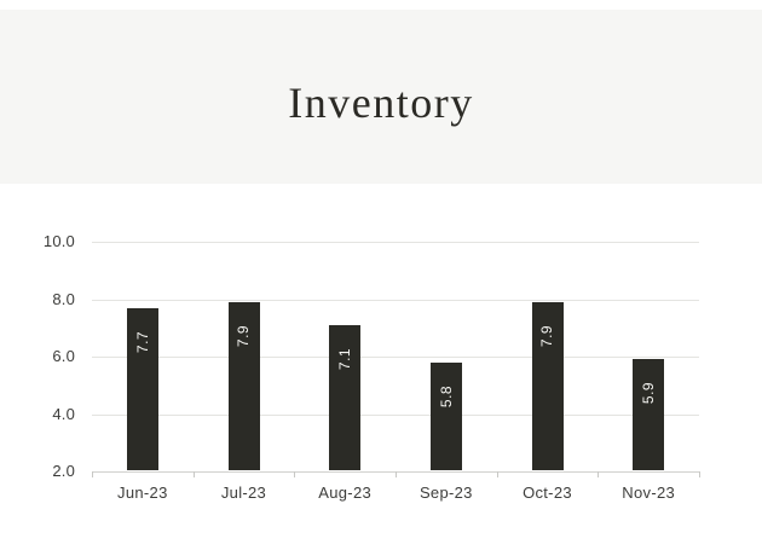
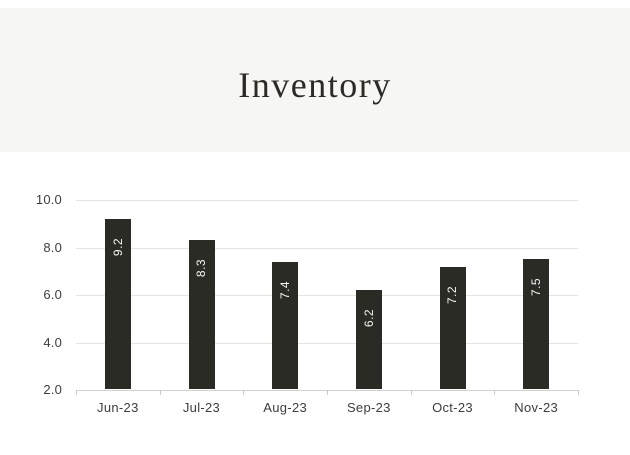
Jun-23: 7.7 -> 9.2
Jul-23: 7.9 -> 8.3
Aug-23: 7.1 -> 7.4
Sep-23: 5.8 -> 6.2
Oct-23: 7.9 -> 7.2
Nov-23: 5.9 -> 7.5
